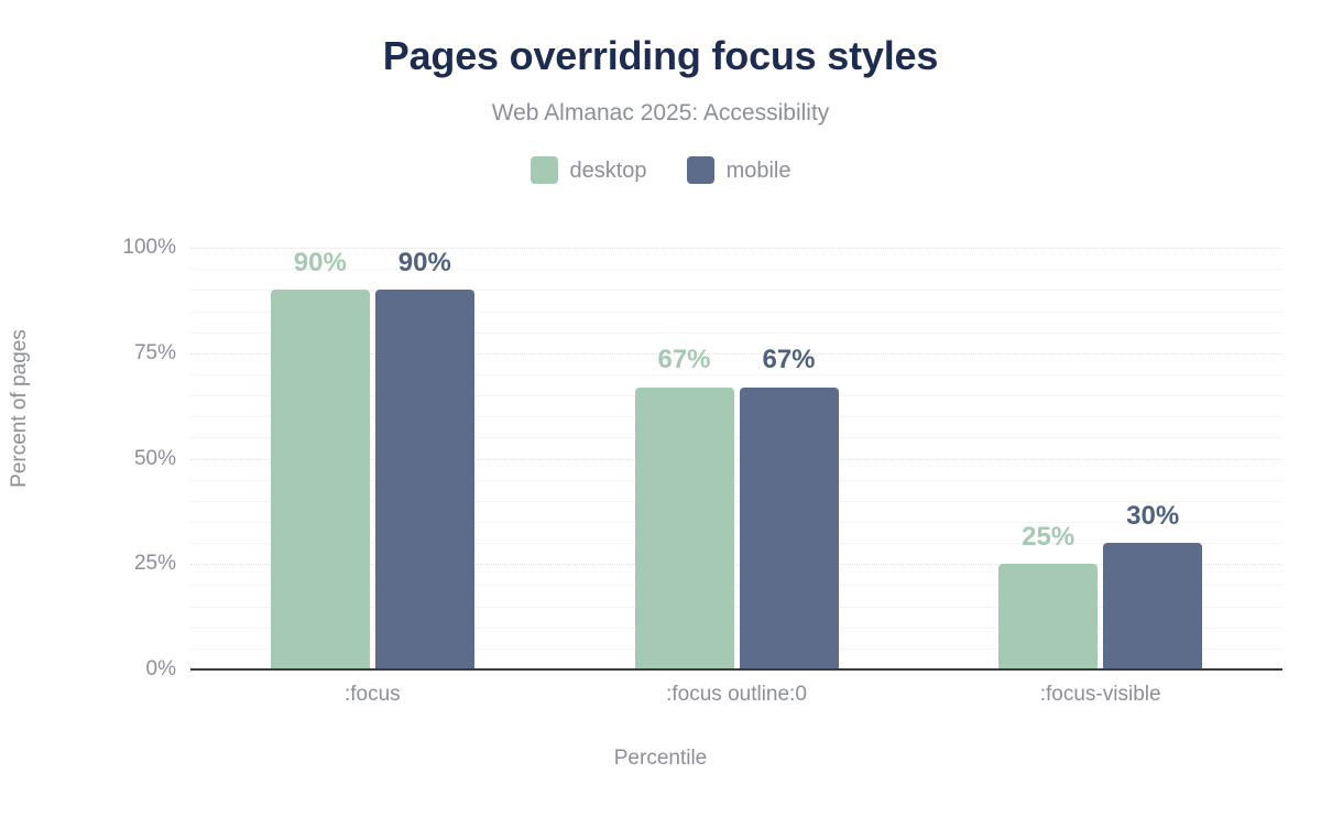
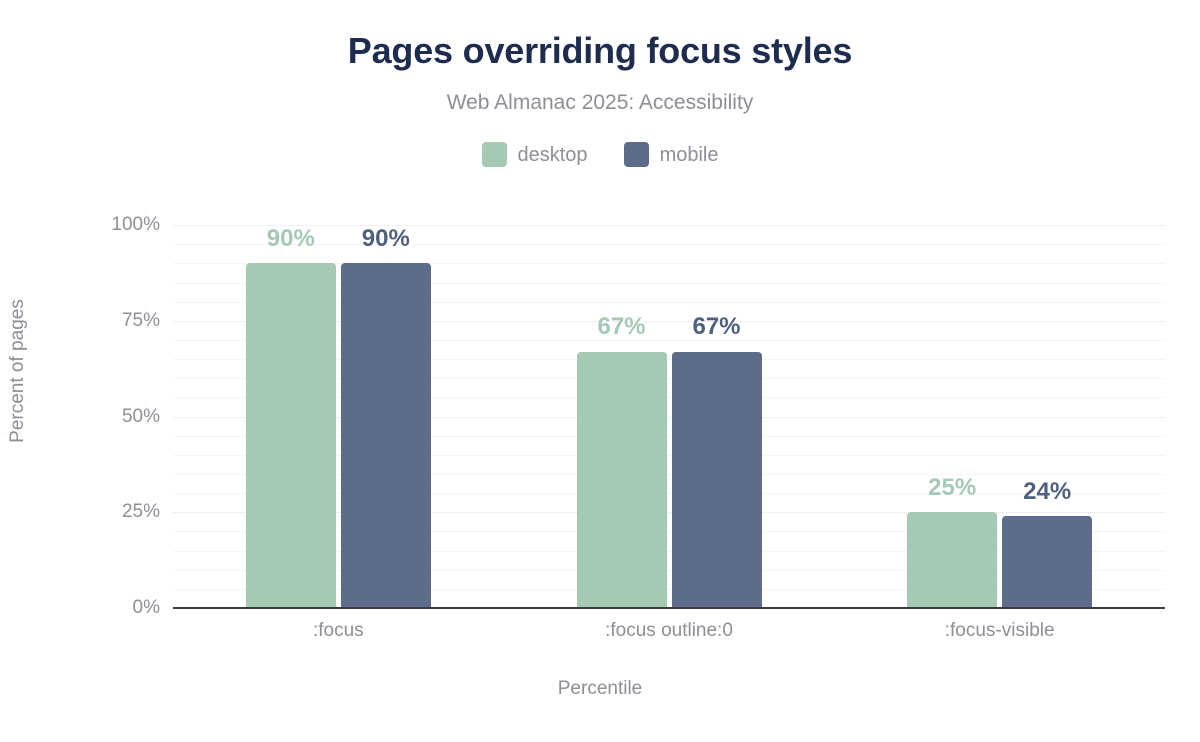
mobile/:focus-visible: 30% -> 24%
